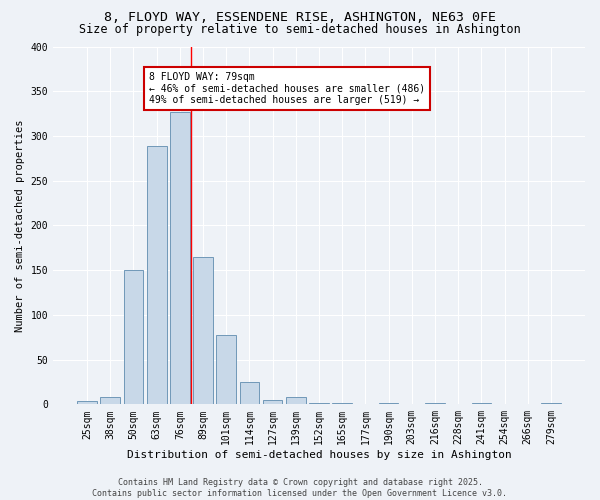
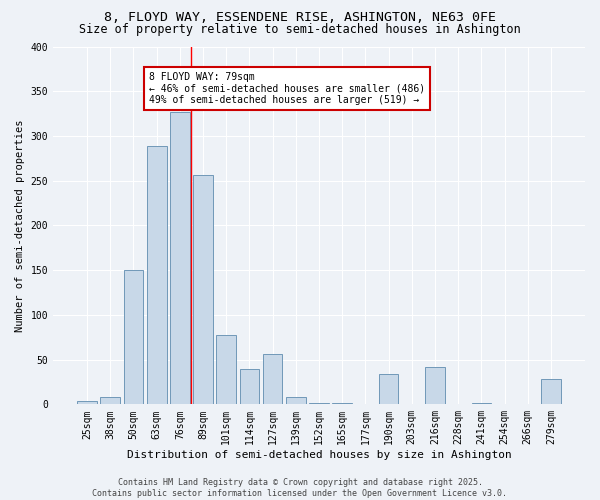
89sqm: 165 -> 256
114sqm: 25 -> 40
127sqm: 5 -> 56
190sqm: 2 -> 34
216sqm: 1 -> 42
279sqm: 1 -> 28
